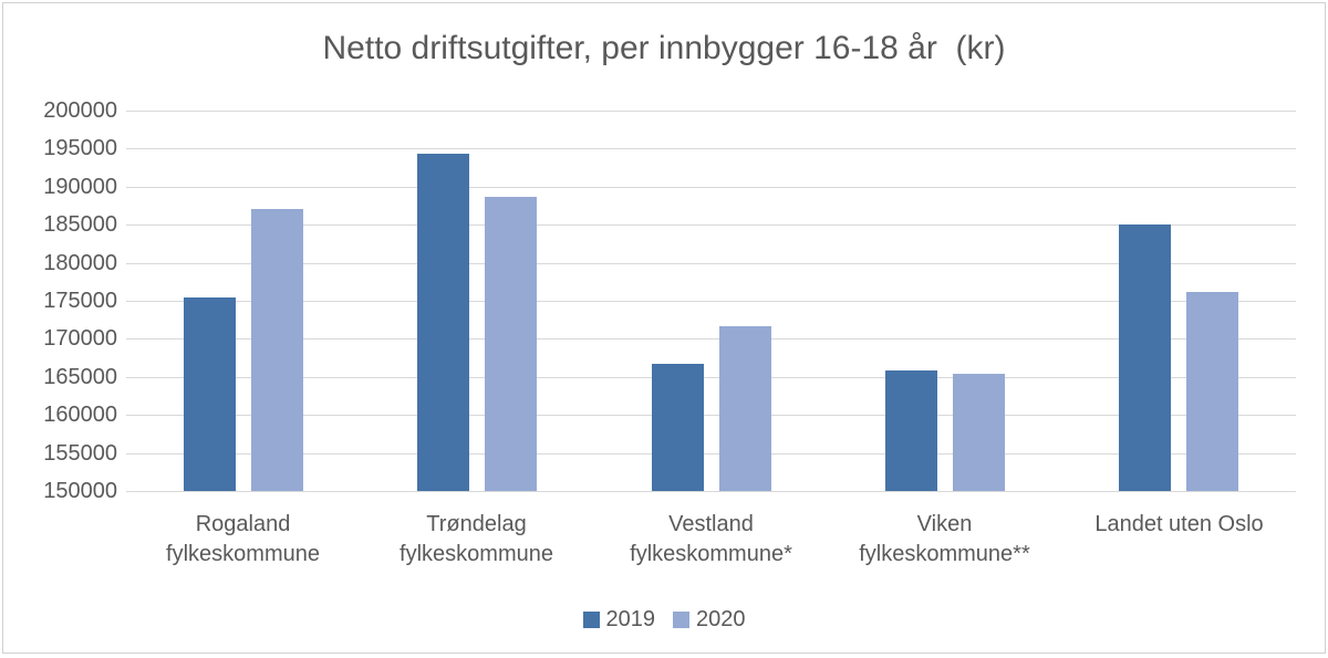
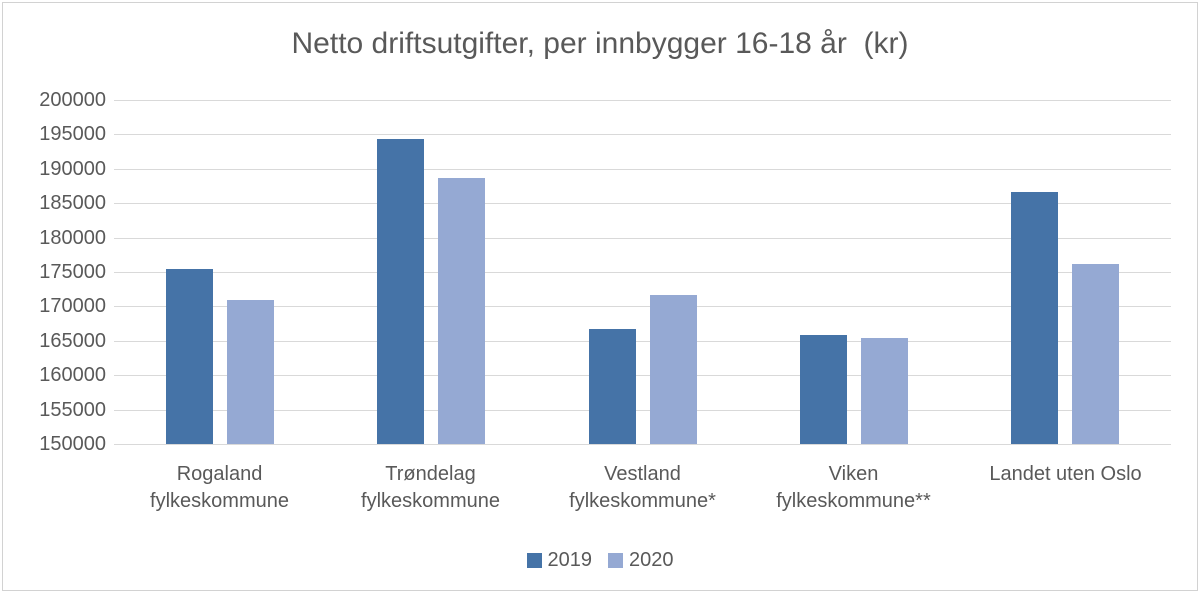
2020/Rogaland fylkeskommune: 187000 -> 171000
2019/Landet uten Oslo: 185000 -> 187000
